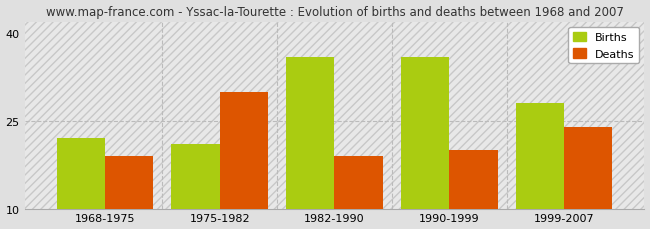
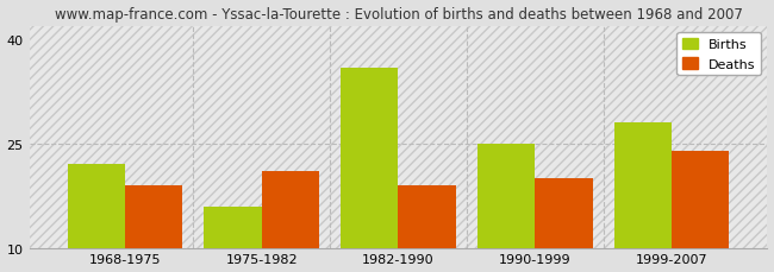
Births/1975-1982: 21 -> 16
Deaths/1975-1982: 30 -> 21
Births/1990-1999: 36 -> 25
